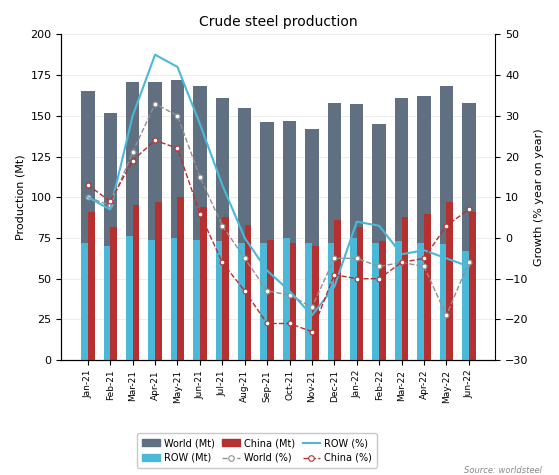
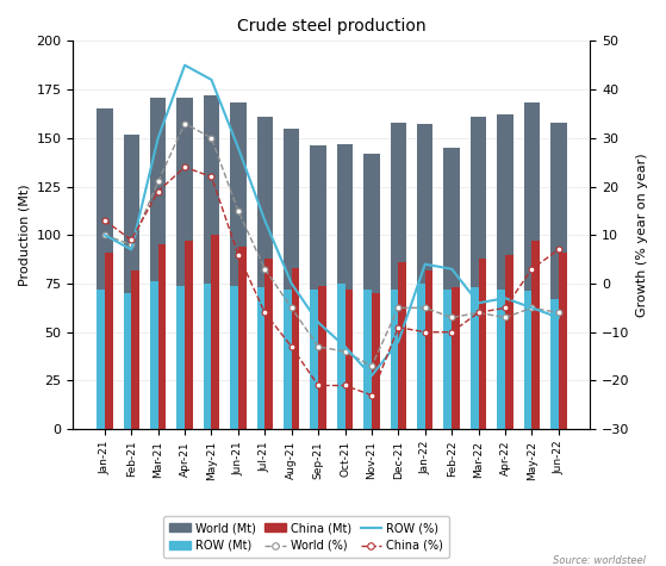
World (%)/May-22: -19 -> -5
